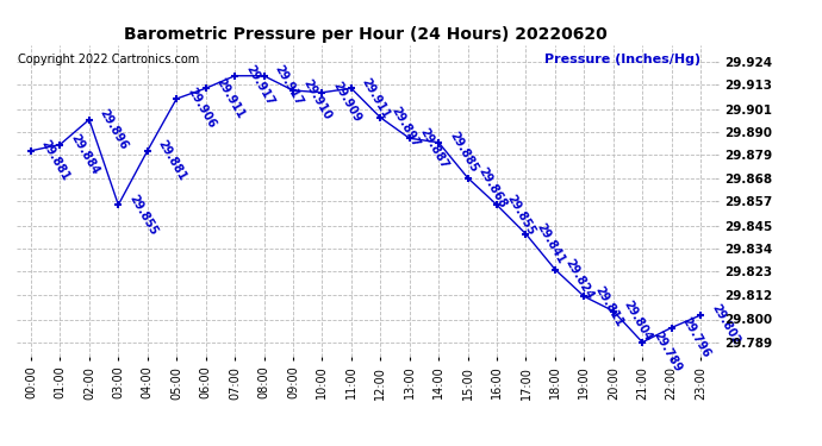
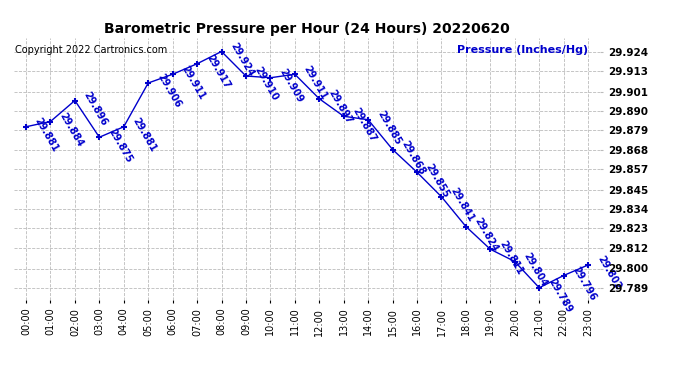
03:00: 29.855 -> 29.875
08:00: 29.917 -> 29.924
